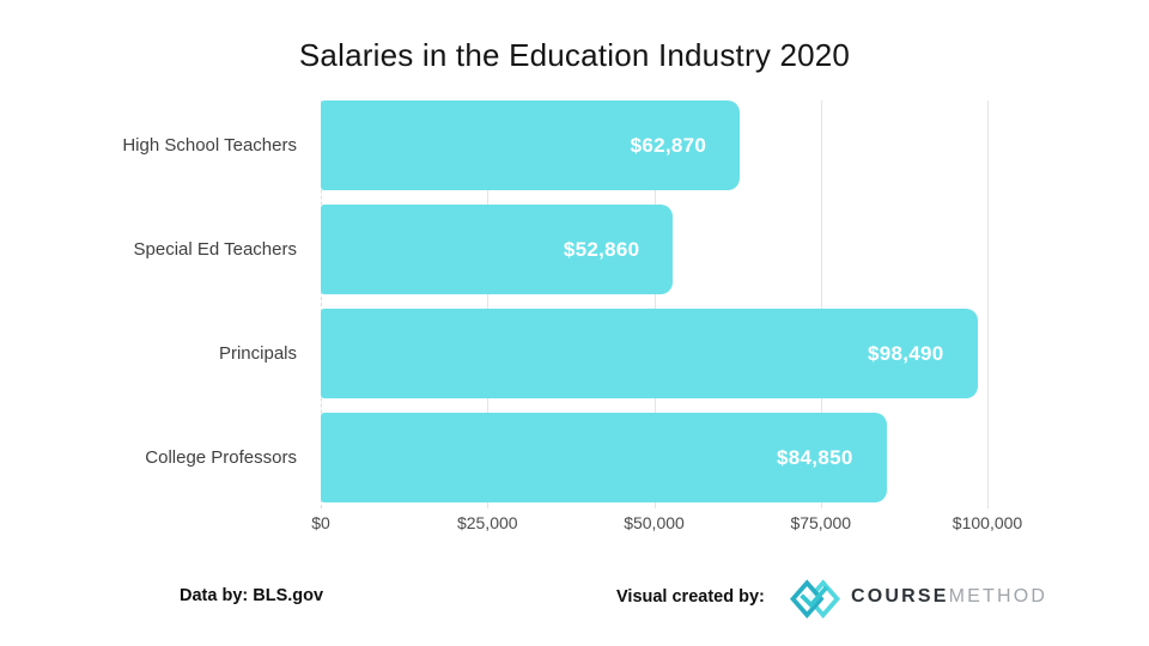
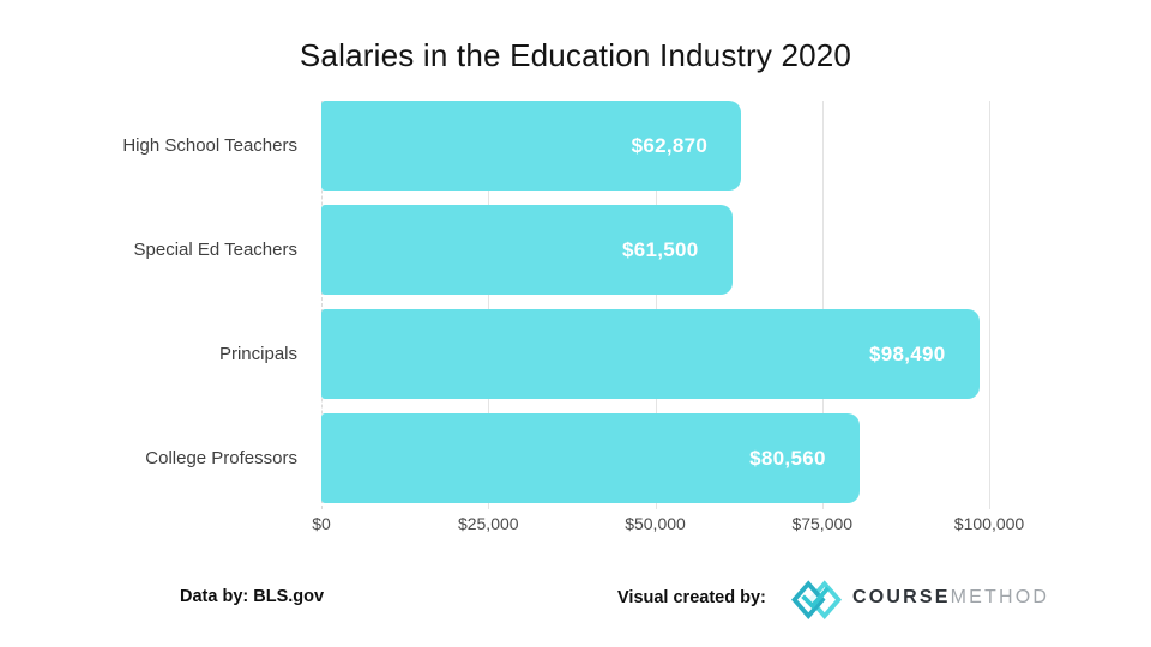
Special Ed Teachers: $52,860 -> $61,500
College Professors: $84,850 -> $80,560
